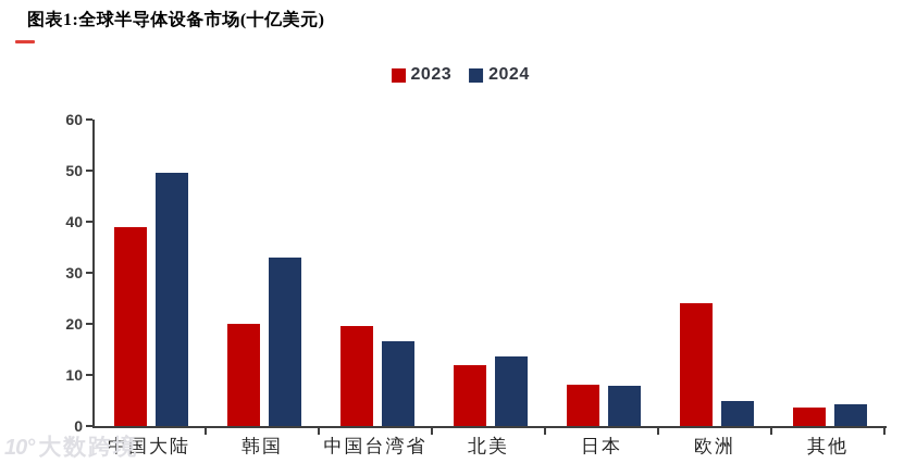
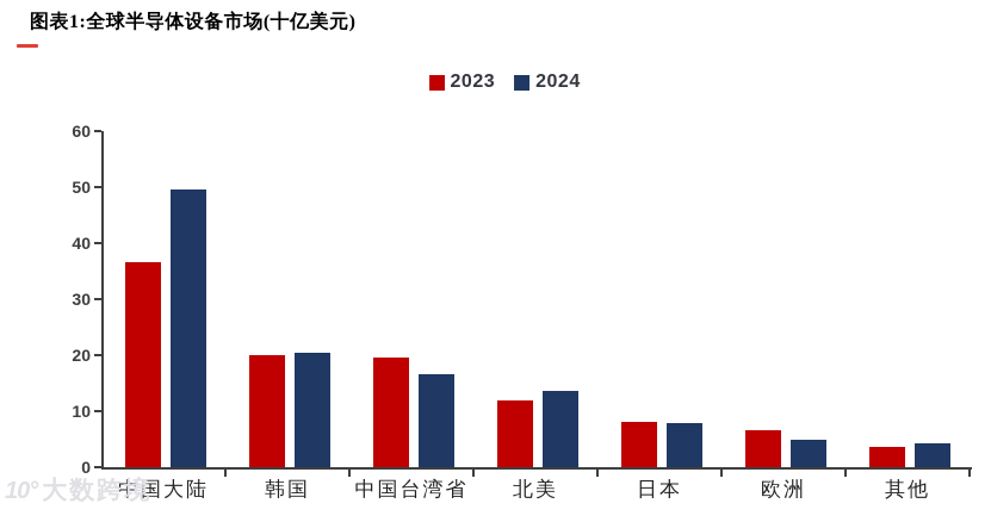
2023/中国大陆: 39 -> 36
2024/韩国: 33 -> 20
2023/欧洲: 24 -> 6
